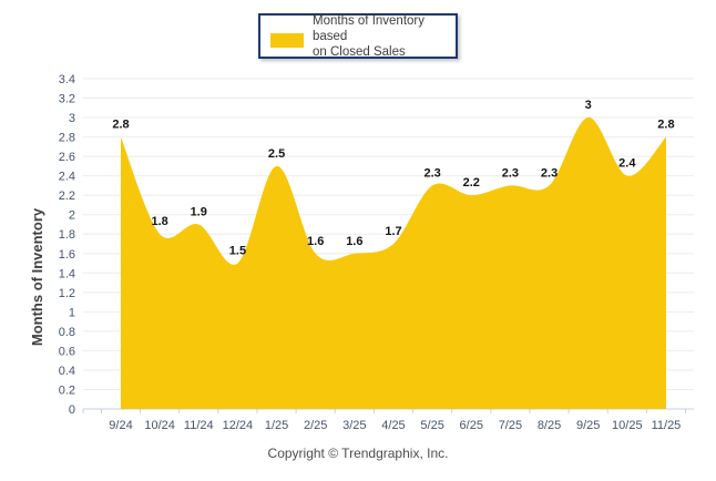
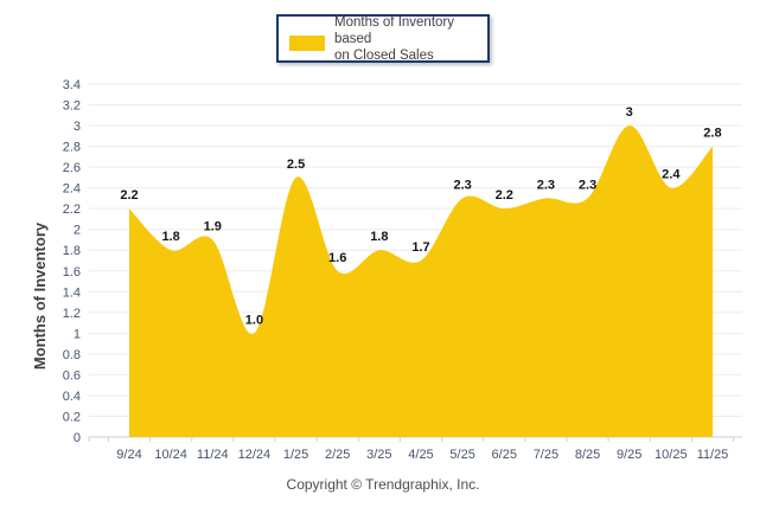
9/24: 2.8 -> 2.2
12/24: 1.5 -> 1.0
3/25: 1.6 -> 1.8
